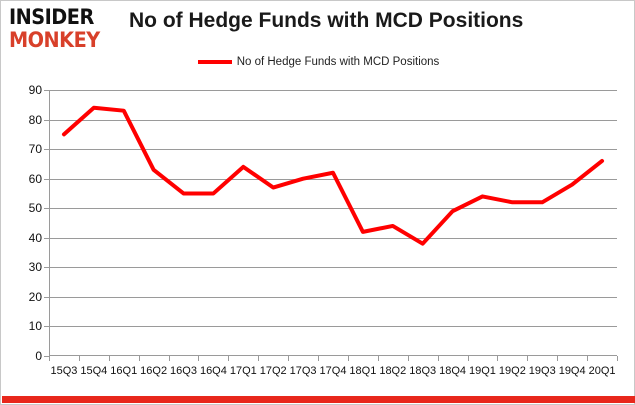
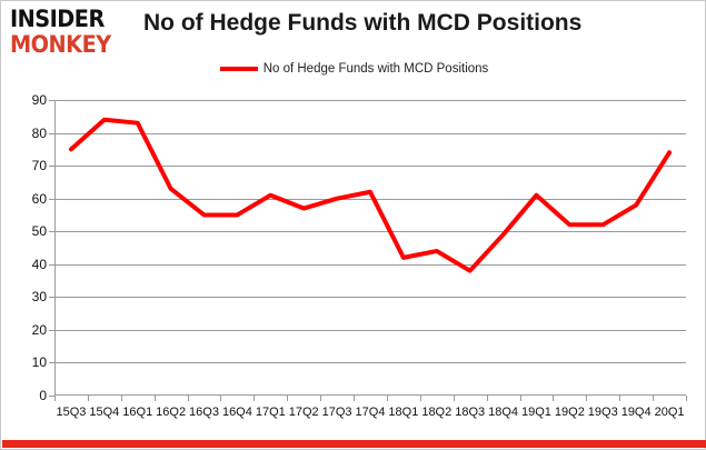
17Q1: 64 -> 61
19Q1: 54 -> 61
20Q1: 66 -> 74
